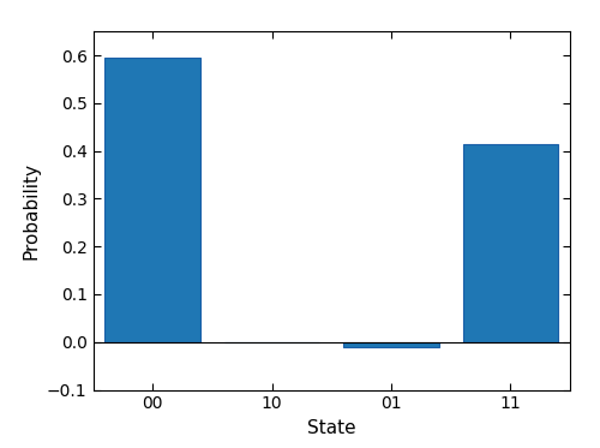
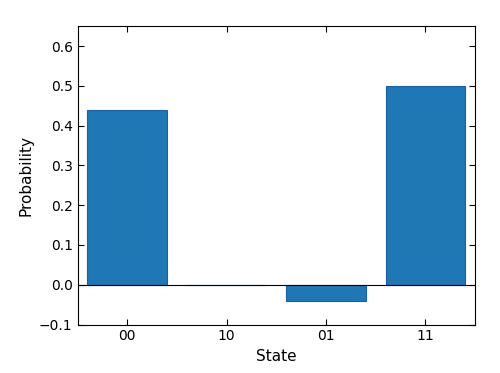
00: 0.595 -> 0.440
01: -0.012 -> -0.040
11: 0.415 -> 0.500
